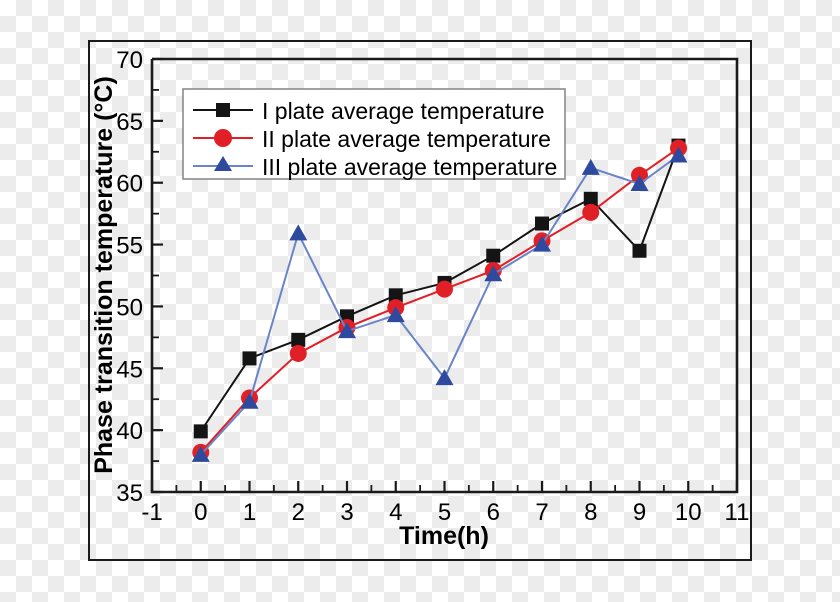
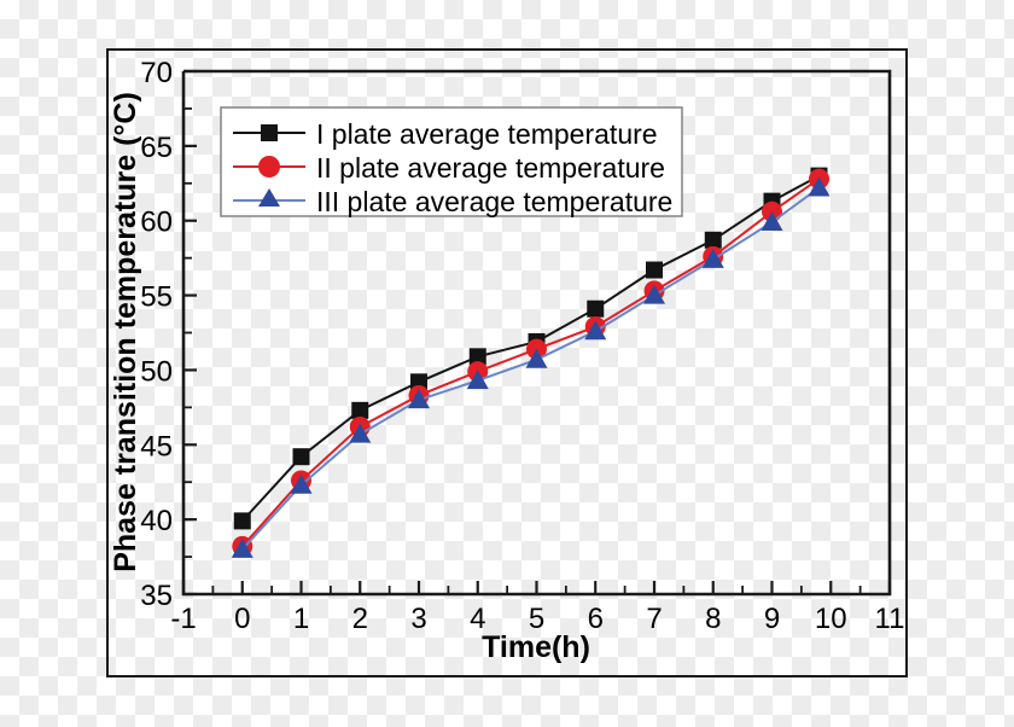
I plate average temperature/1: 45.8 -> 44.2
III plate average temperature/2: 55.9 -> 45.7
III plate average temperature/5: 44.2 -> 50.7
III plate average temperature/8: 61.2 -> 57.4
I plate average temperature/9: 54.5 -> 61.3
